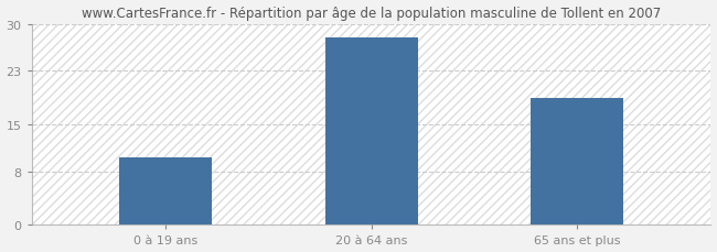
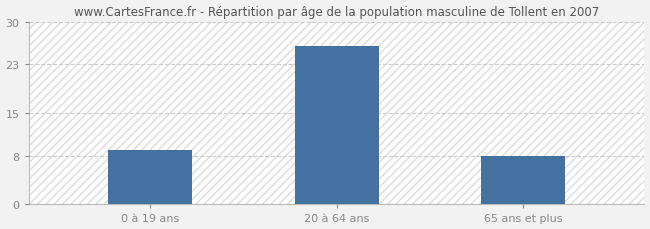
0 à 19 ans: 10 -> 9
20 à 64 ans: 28 -> 26
65 ans et plus: 19 -> 8
